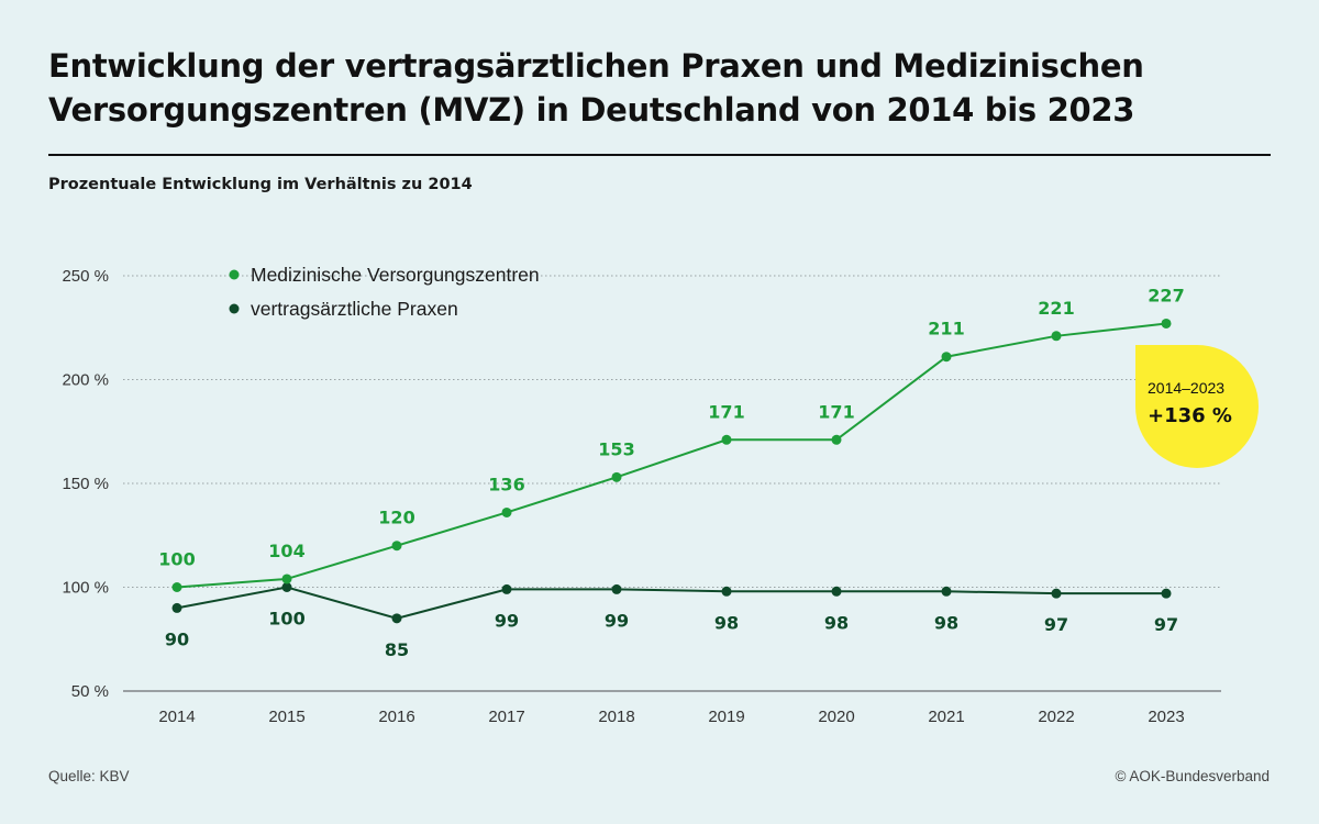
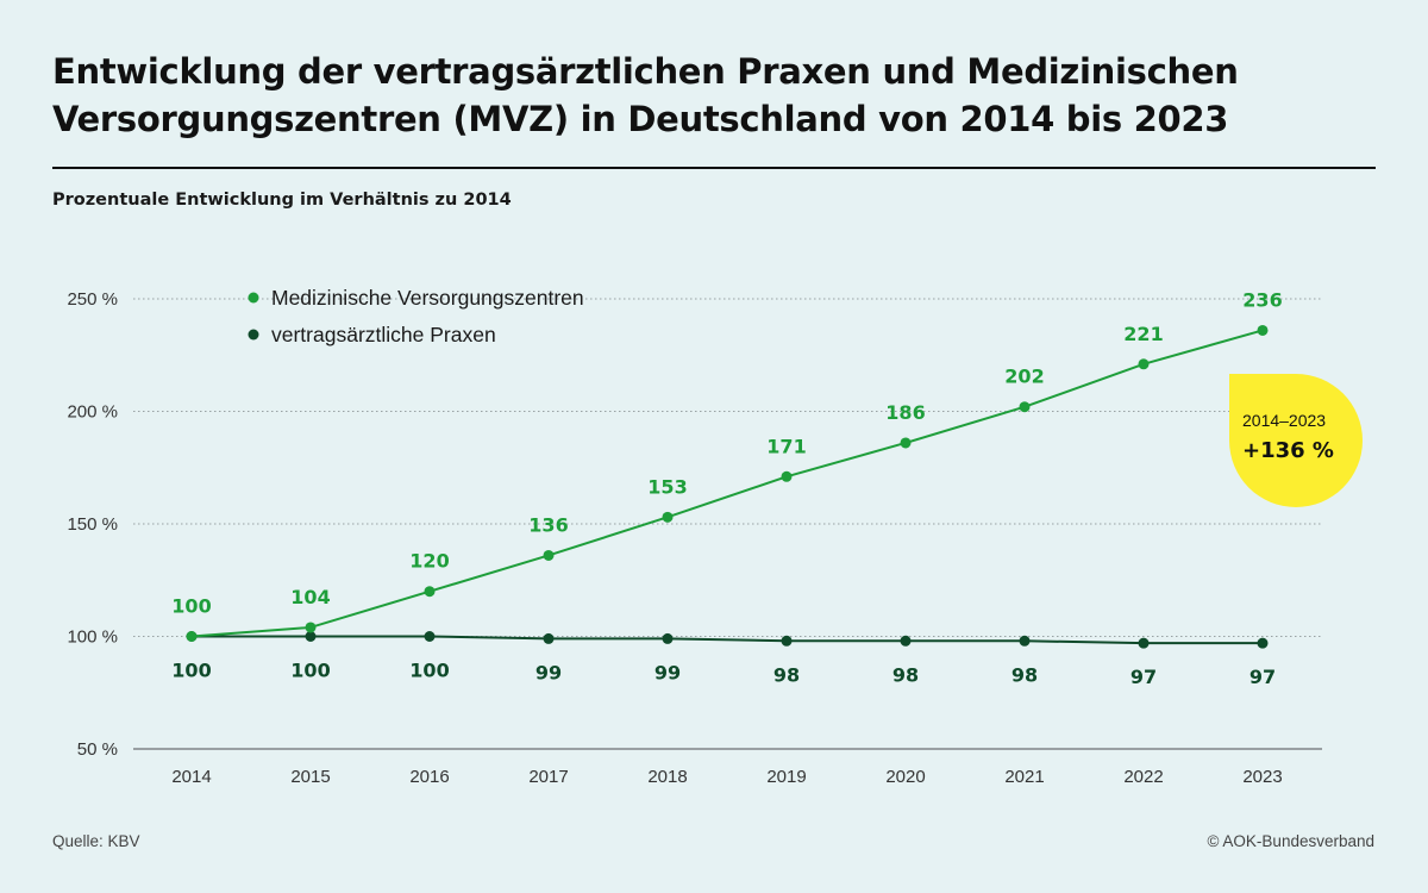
vertragsärztliche Praxen/2014: 90 -> 100
vertragsärztliche Praxen/2016: 85 -> 100
Medizinische Versorgungszentren/2020: 171 -> 186
Medizinische Versorgungszentren/2021: 211 -> 202
Medizinische Versorgungszentren/2023: 227 -> 236
